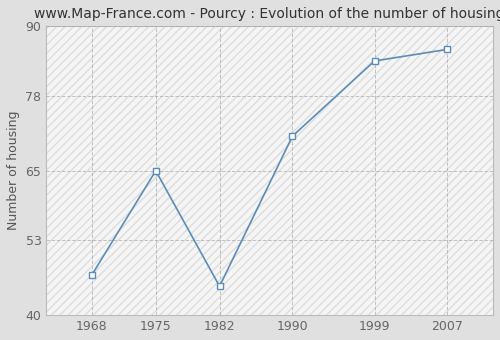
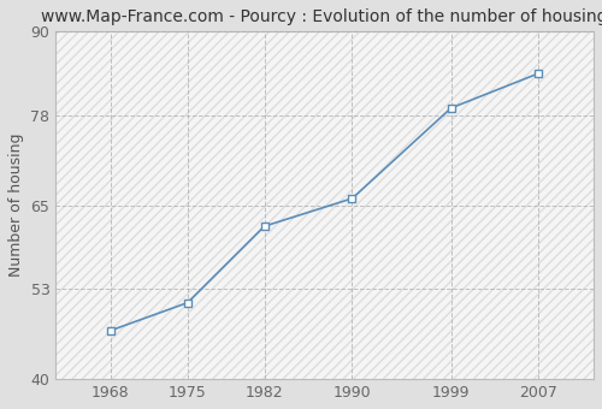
1975: 65 -> 51
1982: 45 -> 62
1990: 71 -> 66
1999: 84 -> 79
2007: 86 -> 84
